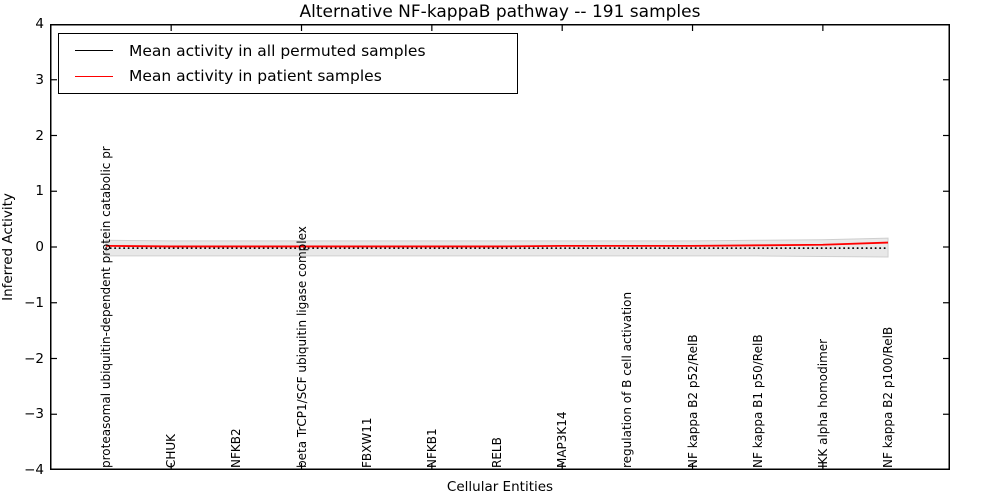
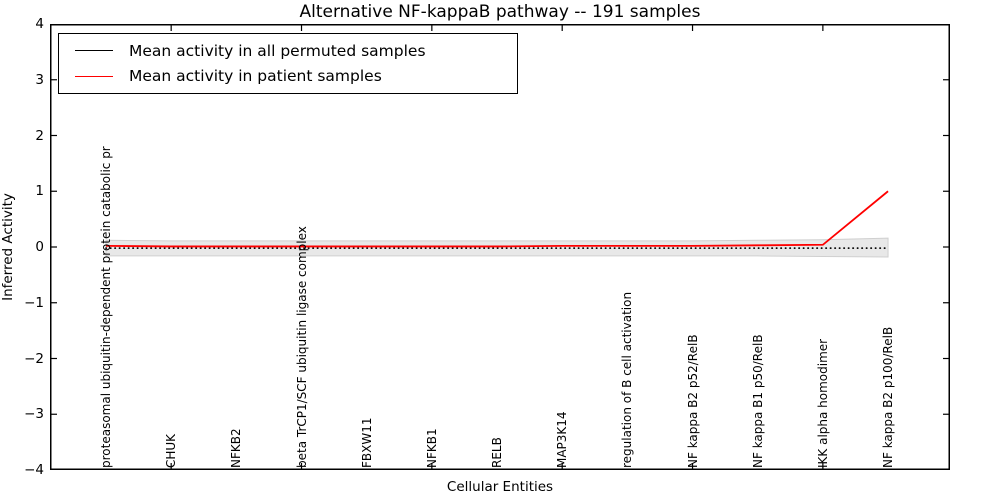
Mean activity in patient samples/NF kappa B2 p100/RelB: 0.1 -> 1.0
